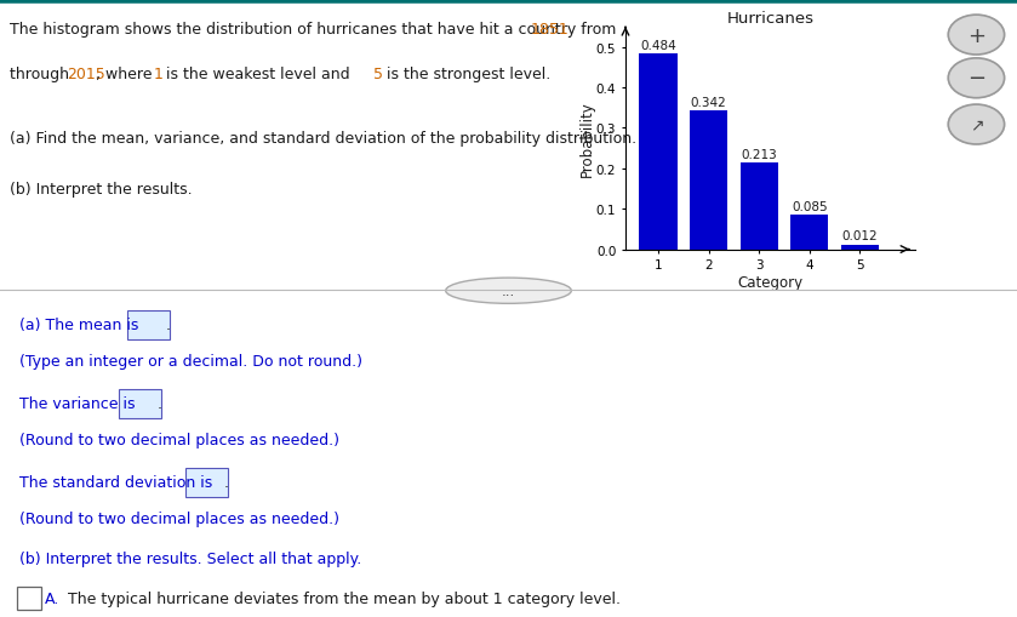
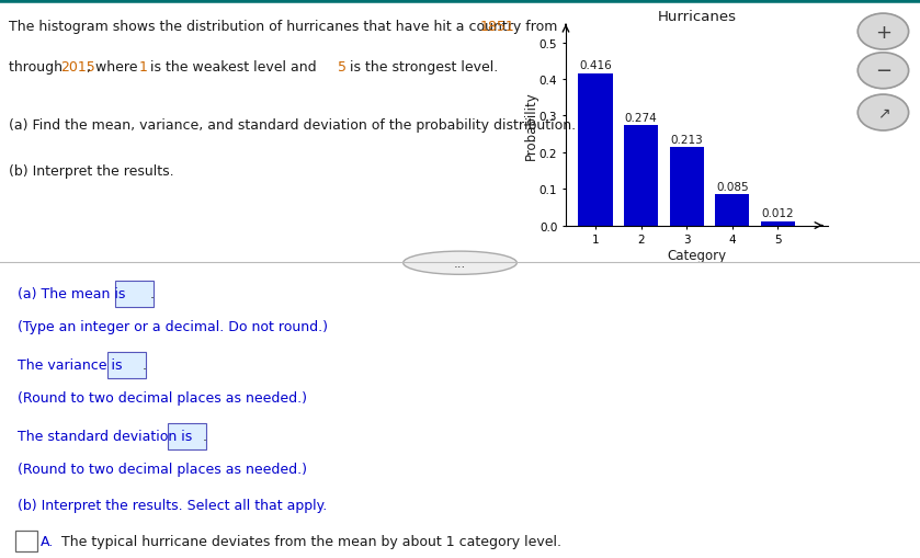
1: 0.484 -> 0.416
2: 0.342 -> 0.274
